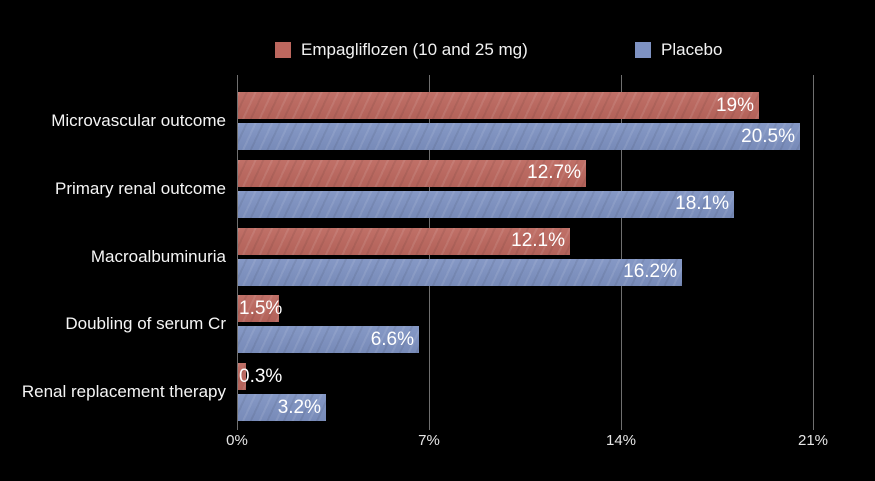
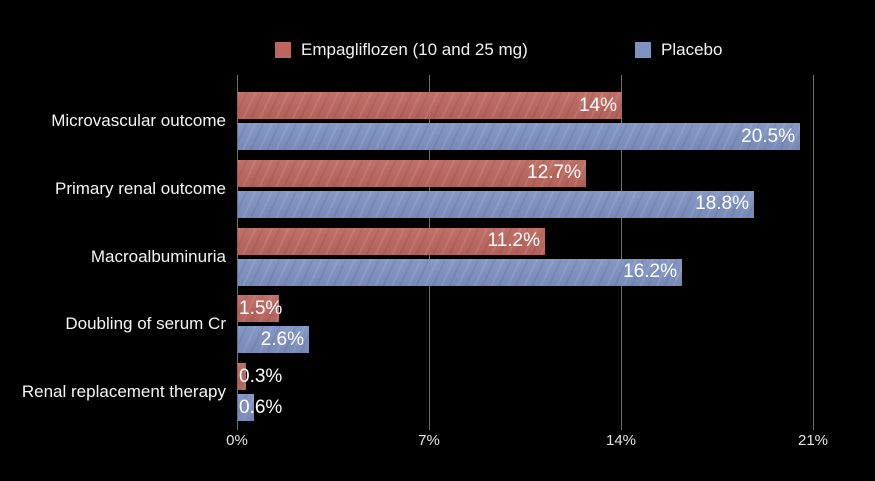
Empagliflozen (10 and 25 mg)/Microvascular outcome: 19% -> 14%
Placebo/Primary renal outcome: 18.1% -> 18.8%
Empagliflozen (10 and 25 mg)/Macroalbuminuria: 12.1% -> 11.2%
Placebo/Doubling of serum Cr: 6.6% -> 2.6%
Placebo/Renal replacement therapy: 3.2% -> 0.6%
